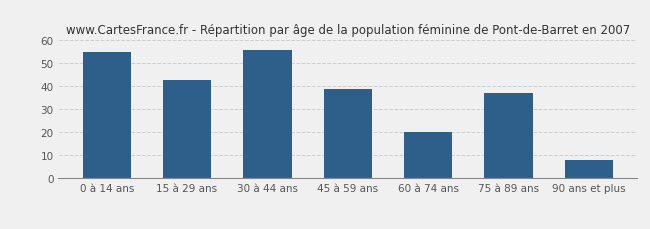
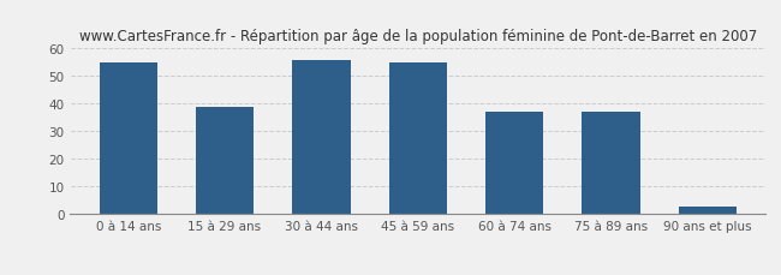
15 à 29 ans: 43 -> 39
45 à 59 ans: 39 -> 55
60 à 74 ans: 20 -> 37
90 ans et plus: 8 -> 3
